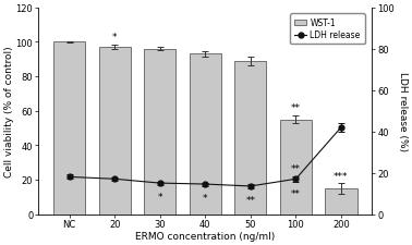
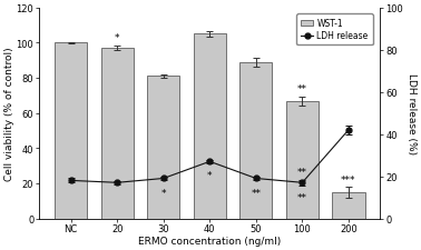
WST-1/30: 96 -> 81
LDH release/30: 15 -> 19
WST-1/40: 93 -> 105
LDH release/40: 14 -> 27
LDH release/50: 14 -> 19
WST-1/100: 55 -> 67
